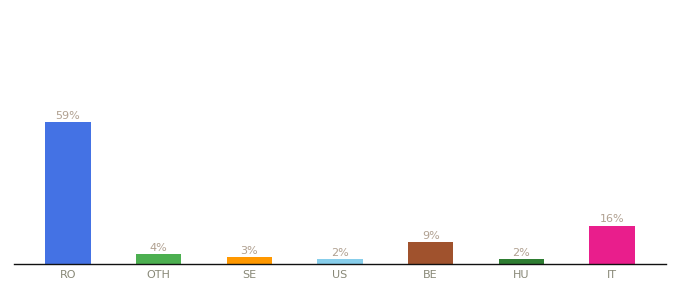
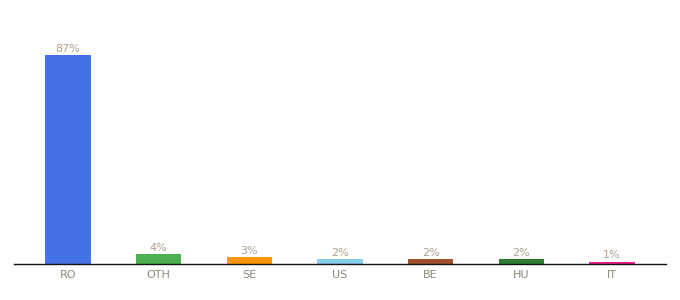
RO: 59% -> 87%
BE: 9% -> 2%
IT: 16% -> 1%
